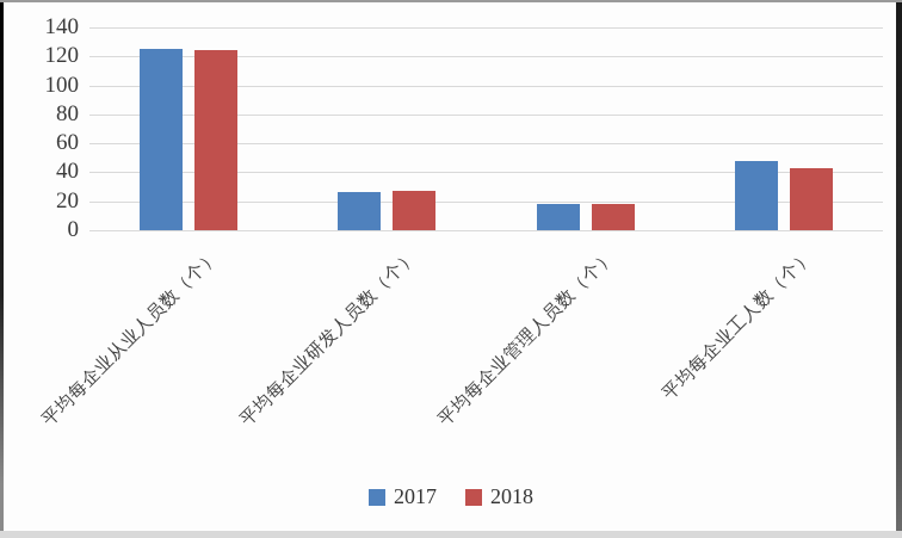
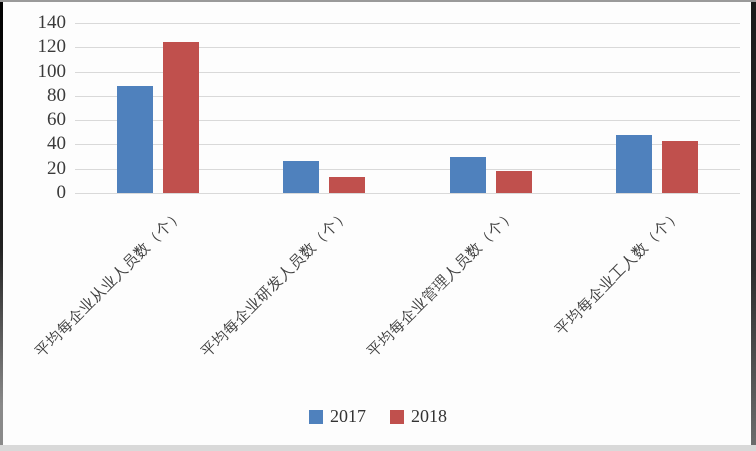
2017/平均每企业从业人员数（个）: 125 -> 88
2018/平均每企业研发人员数（个）: 27 -> 13
2017/平均每企业管理人员数（个）: 18 -> 30
